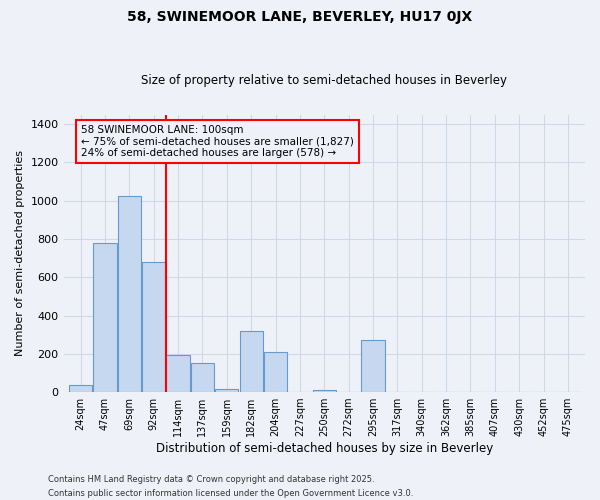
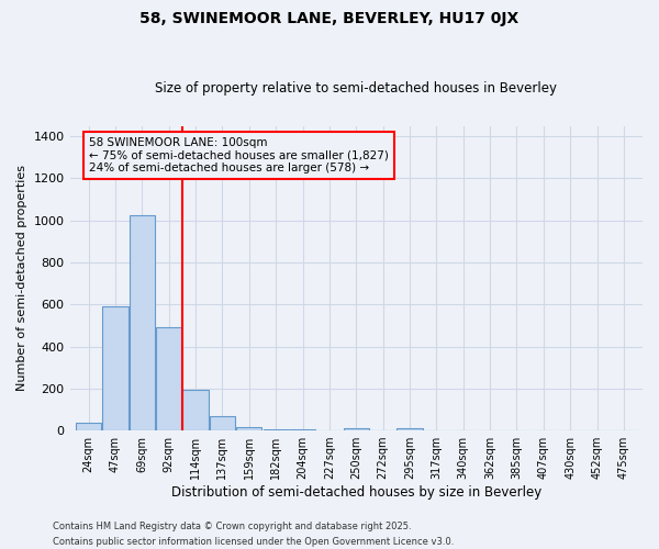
47sqm: 780 -> 590
92sqm: 680 -> 490
137sqm: 150 -> 70
182sqm: 320 -> 10
204sqm: 210 -> 10
295sqm: 270 -> 10
